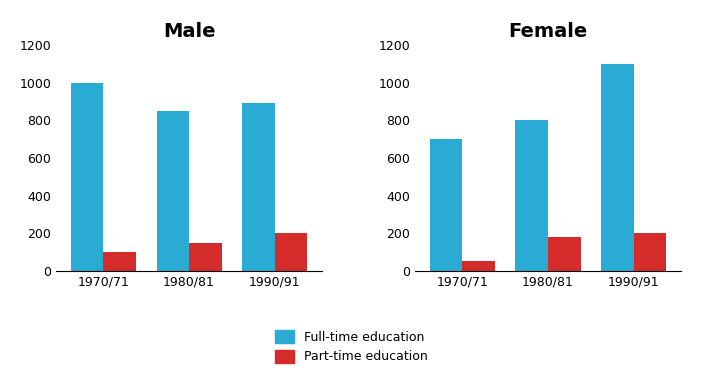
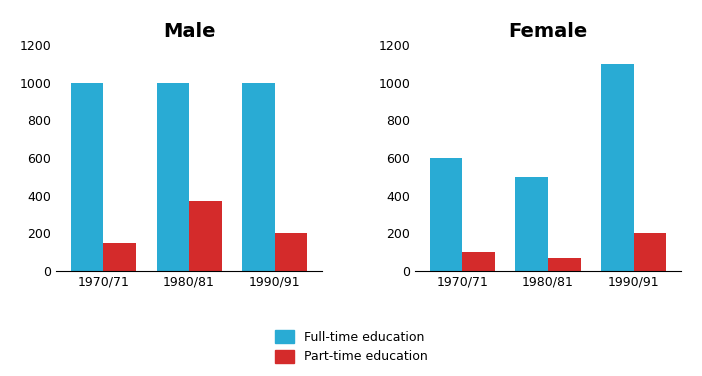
Male/Part-time education/1970/71: 100 -> 150
Male/Full-time education/1980/81: 850 -> 1000
Male/Part-time education/1980/81: 150 -> 370
Male/Full-time education/1990/91: 890 -> 1000
Female/Full-time education/1970/71: 700 -> 600
Female/Part-time education/1970/71: 50 -> 100
Female/Full-time education/1980/81: 800 -> 500
Female/Part-time education/1980/81: 180 -> 70
